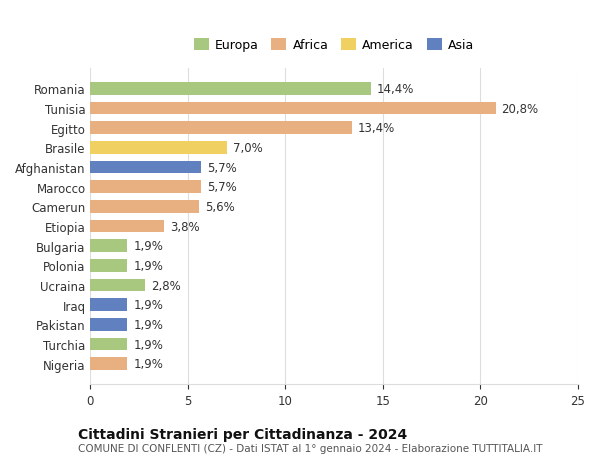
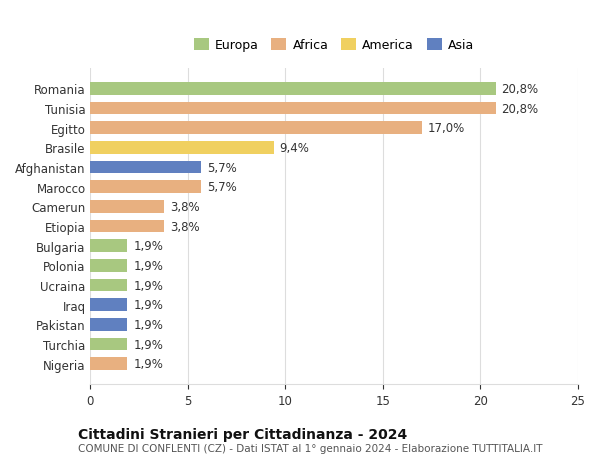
Romania: 14,4% -> 20,8%
Egitto: 13,4% -> 17,0%
Brasile: 7,0% -> 9,4%
Camerun: 5,6% -> 3,8%
Ucraina: 2,8% -> 1,9%
